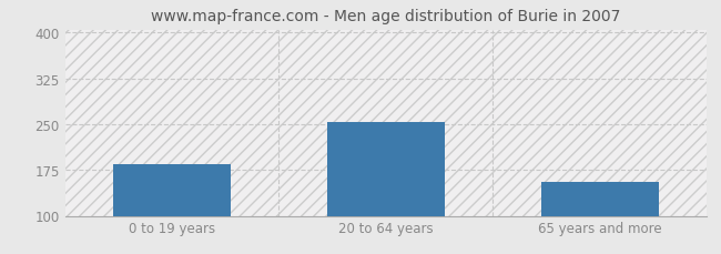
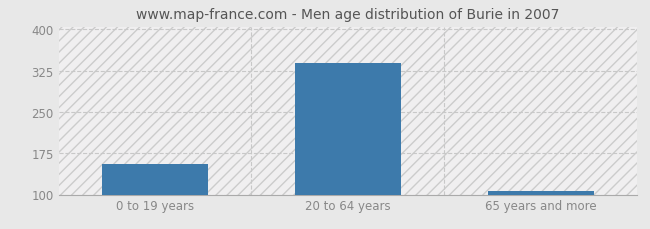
0 to 19 years: 184 -> 155
20 to 64 years: 254 -> 338
65 years and more: 156 -> 107
